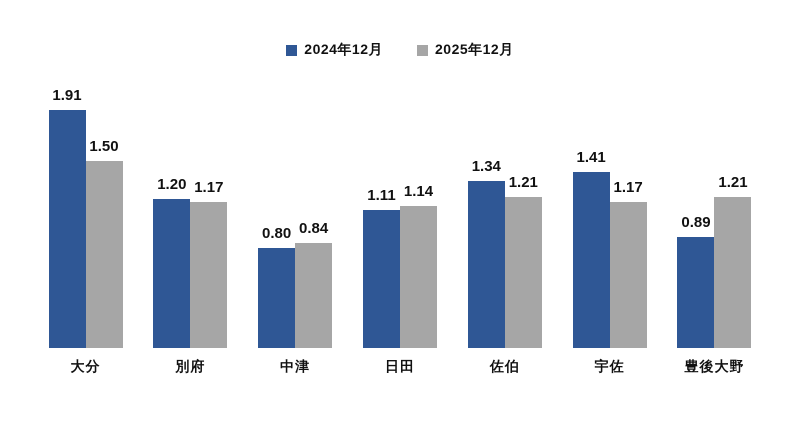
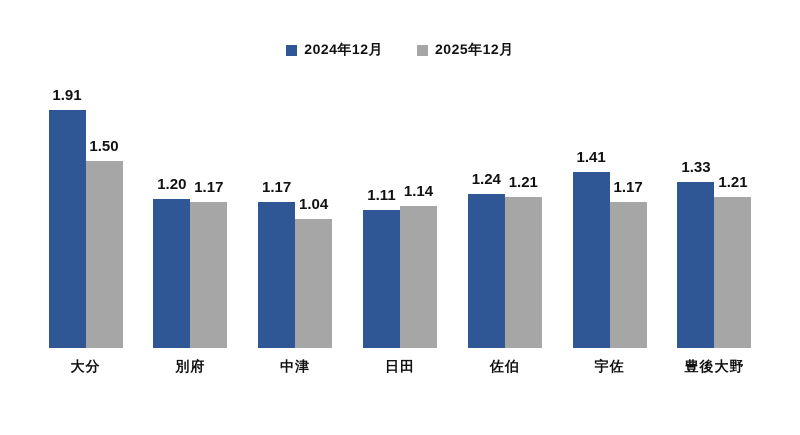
2024年12月/中津: 0.80 -> 1.17
2025年12月/中津: 0.84 -> 1.04
2024年12月/佐伯: 1.34 -> 1.24
2024年12月/豊後大野: 0.89 -> 1.33
